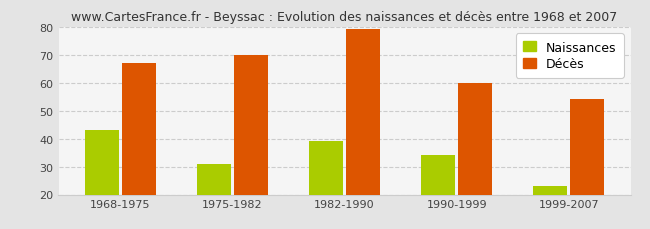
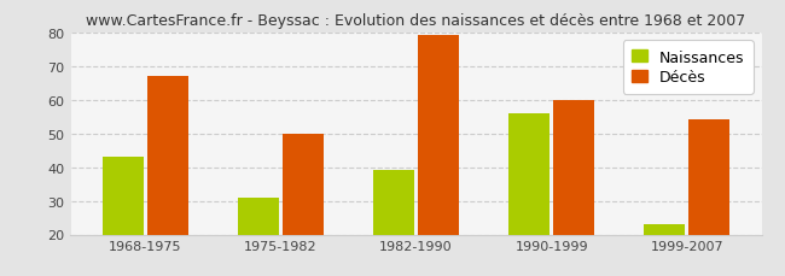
Décès/1975-1982: 70 -> 50
Naissances/1990-1999: 34 -> 56
